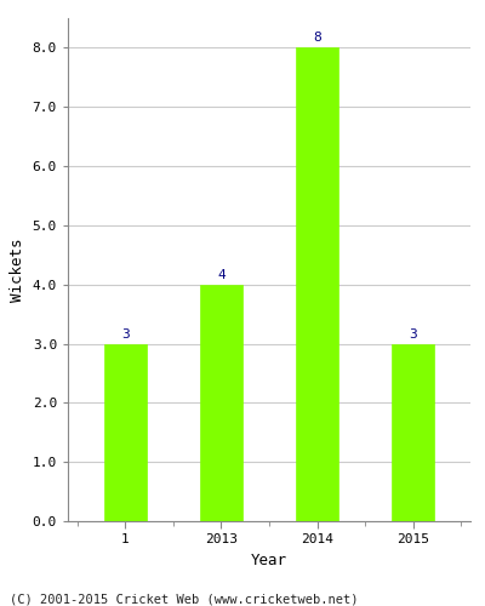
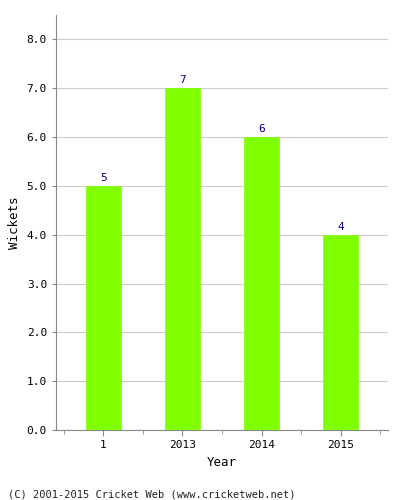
1: 3 -> 5
2013: 4 -> 7
2014: 8 -> 6
2015: 3 -> 4
